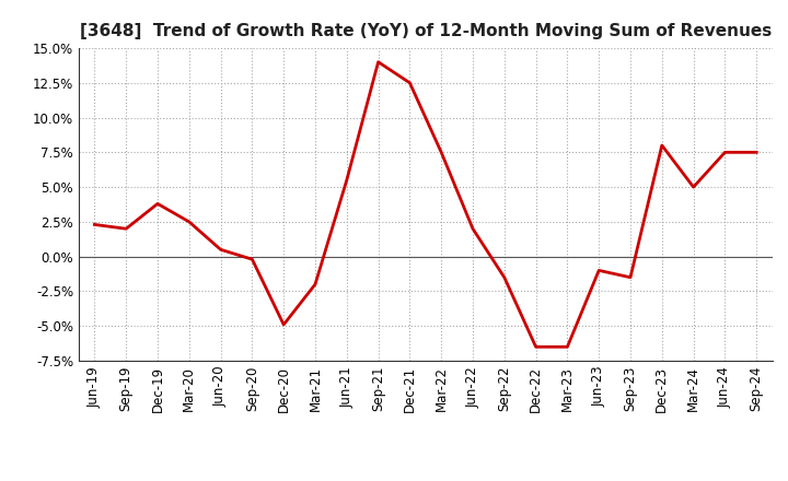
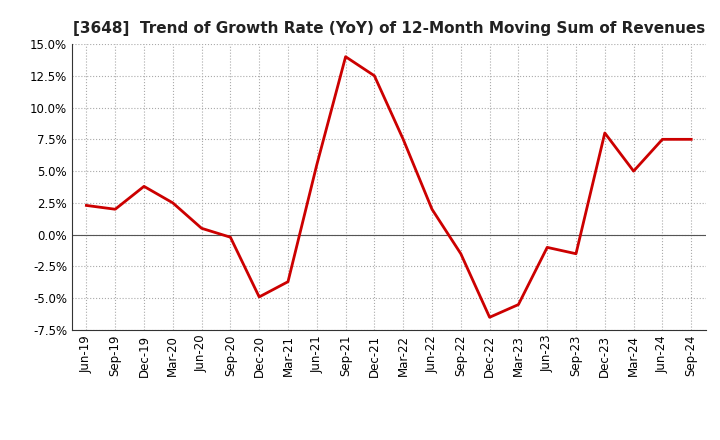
Mar-21: -2.0% -> -3.7%
Mar-23: -6.5% -> -5.5%
